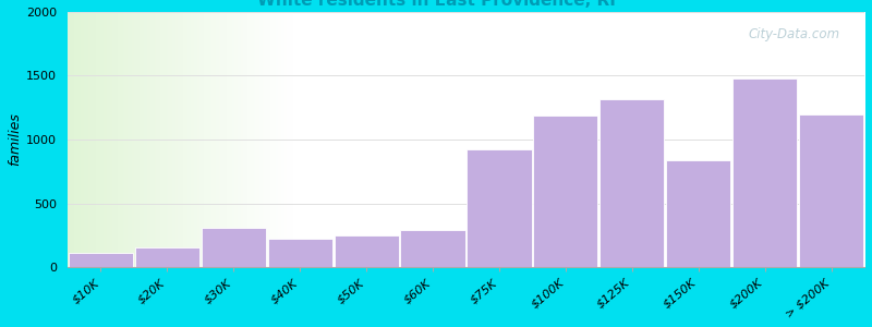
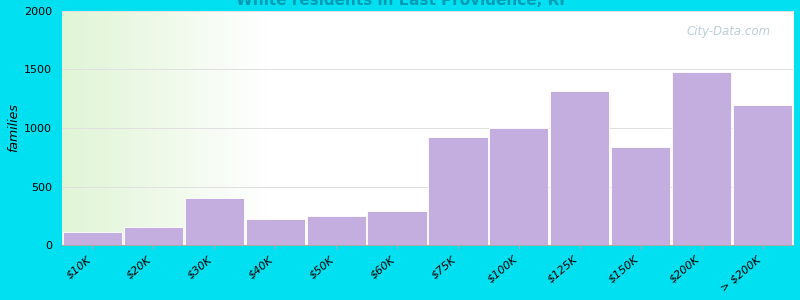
$30K: 310 -> 400
$100K: 1190 -> 1000
